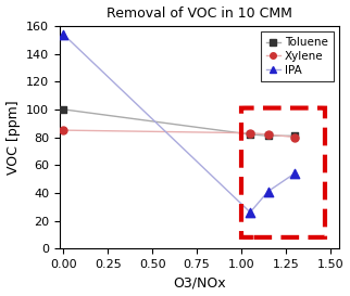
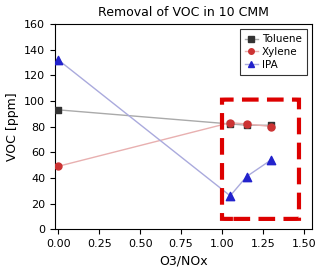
Toluene/0.00: 100 -> 93
Xylene/0.00: 85 -> 49
IPA/0.00: 154 -> 132
